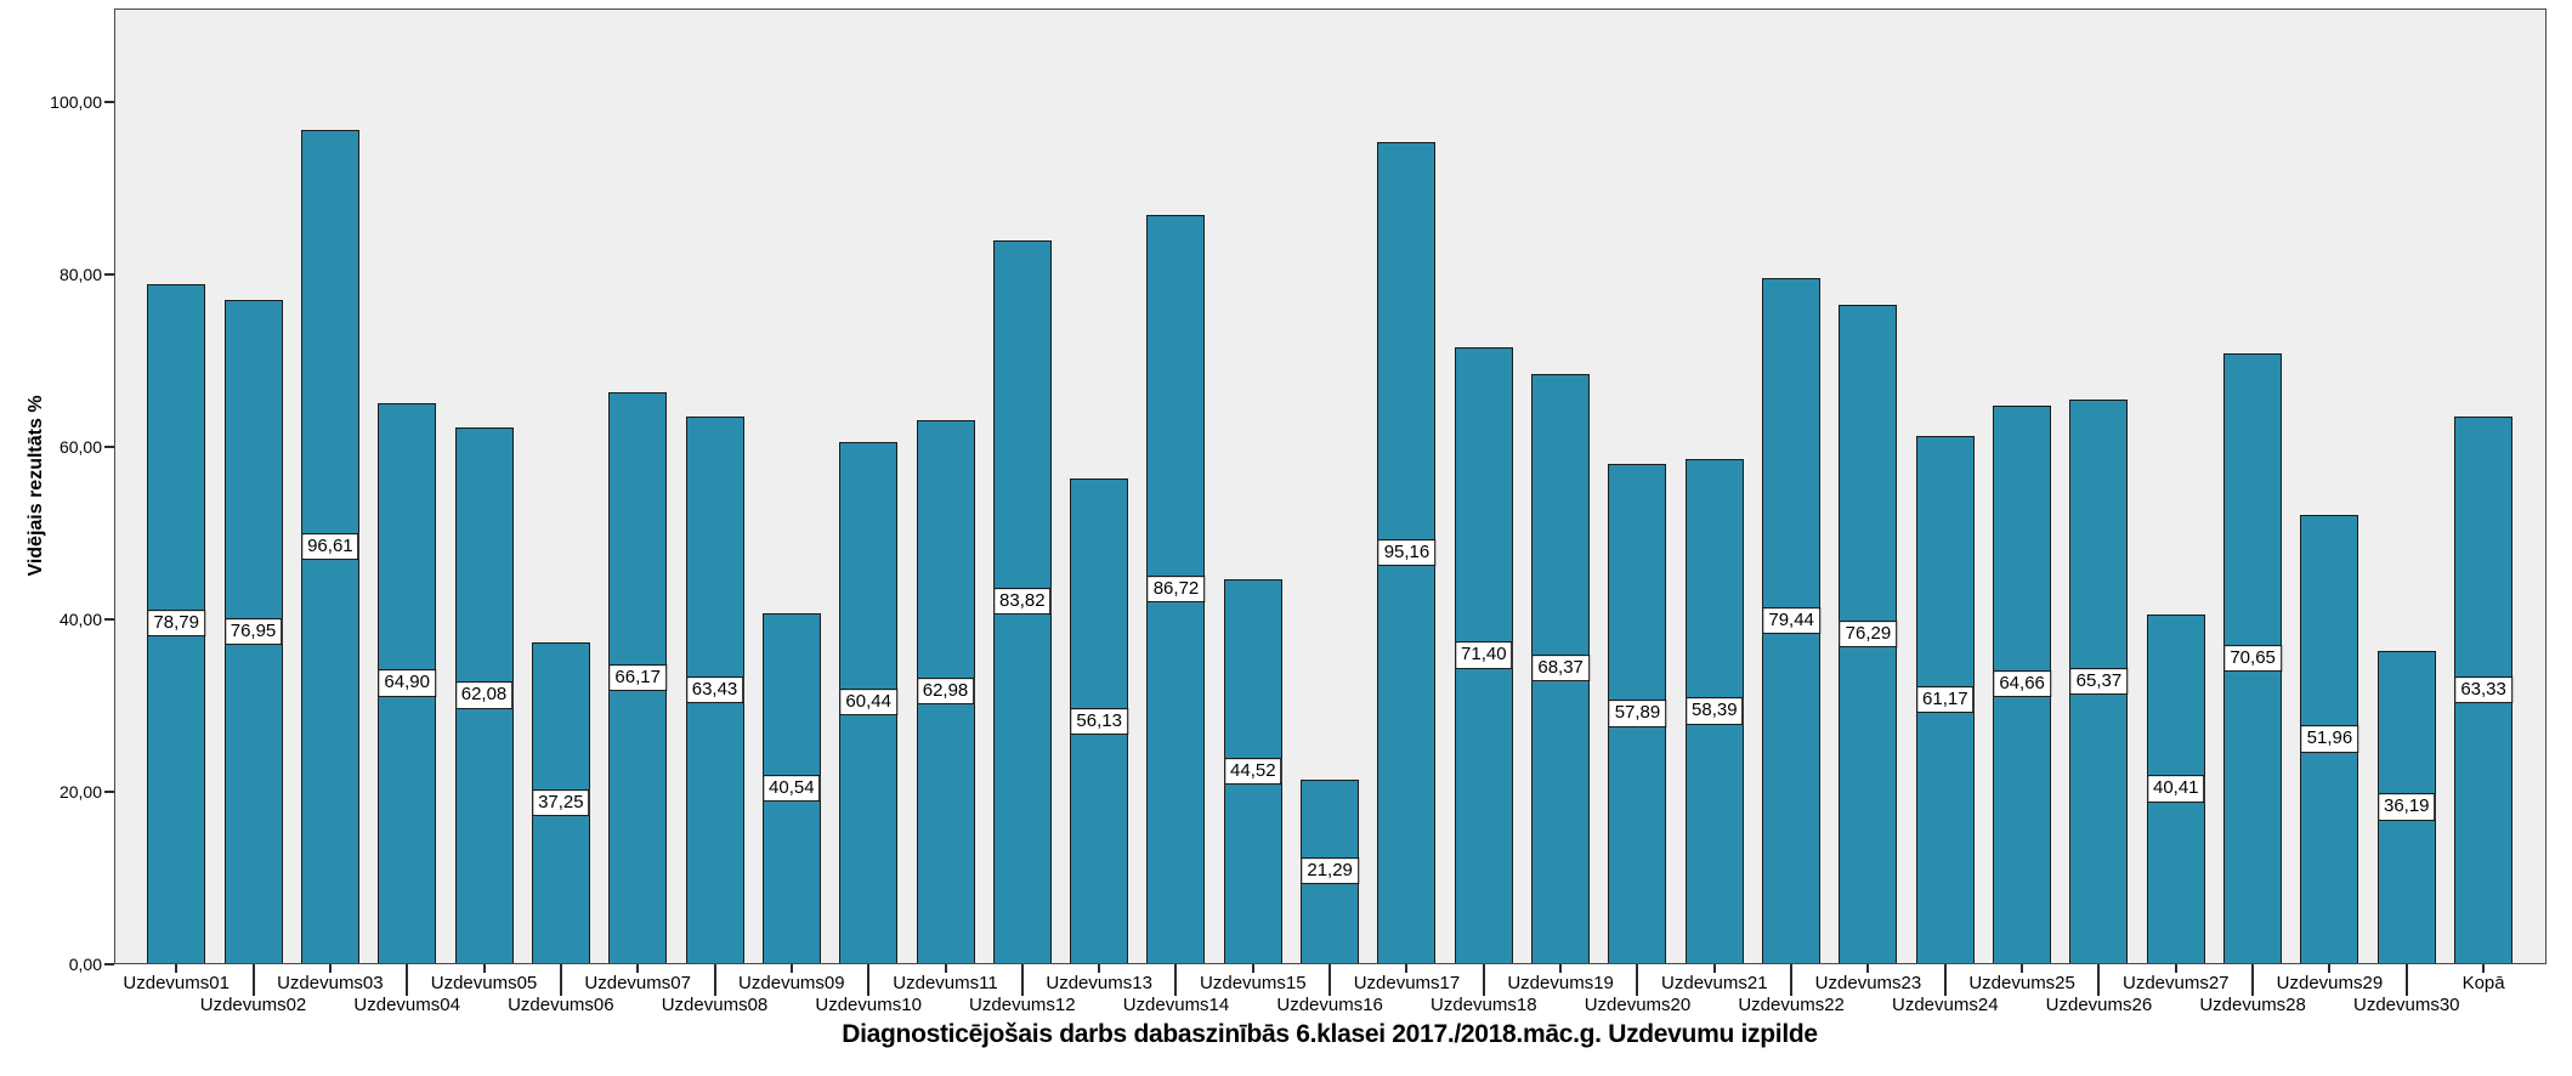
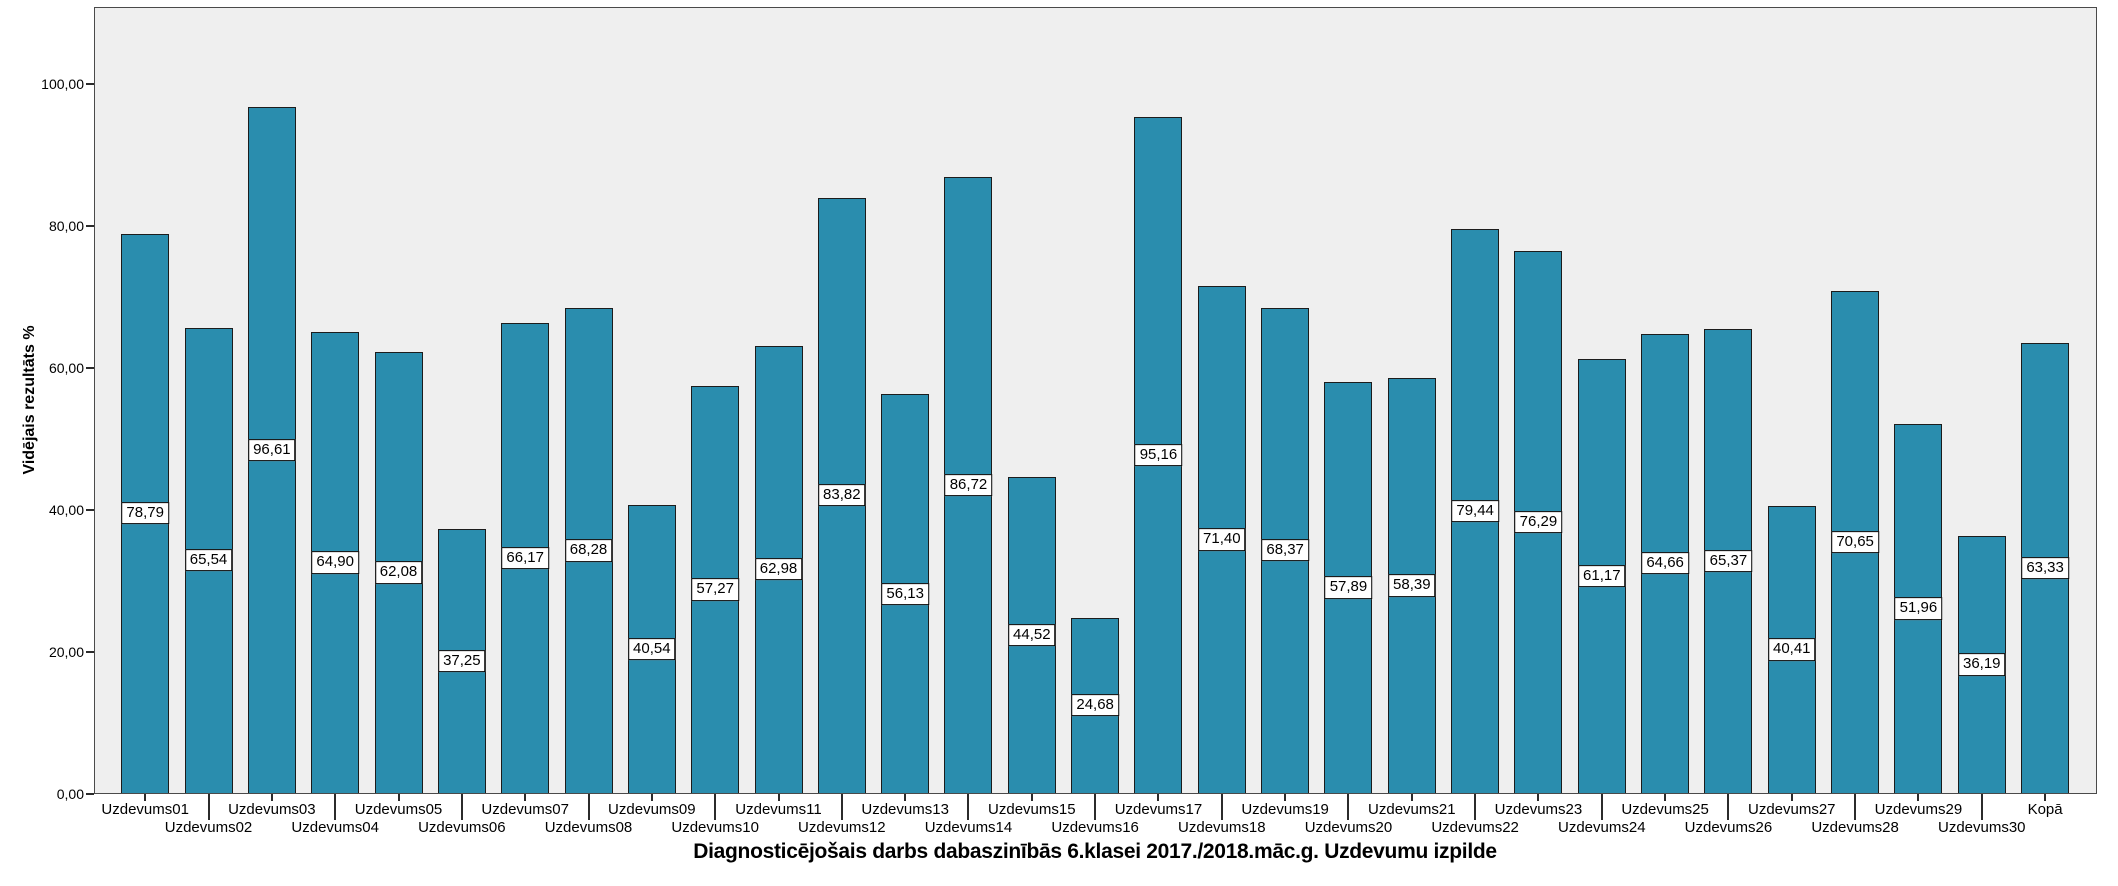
Uzdevums02: 76,95 -> 65,54
Uzdevums08: 63,43 -> 68,28
Uzdevums10: 60,44 -> 57,27
Uzdevums16: 21,29 -> 24,68
